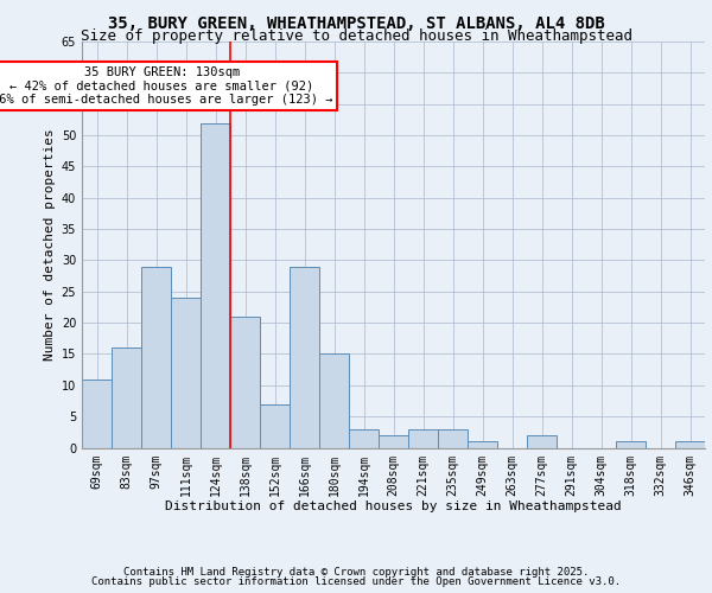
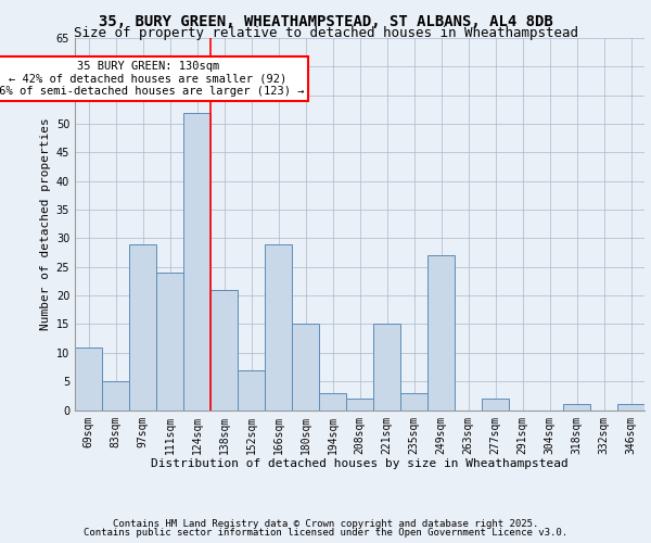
83sqm: 16 -> 5
221sqm: 3 -> 15
249sqm: 1 -> 27
